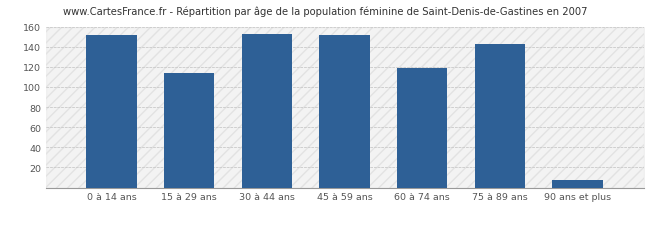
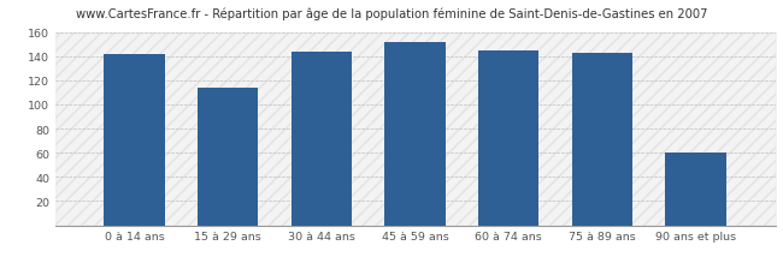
0 à 14 ans: 152 -> 142
30 à 44 ans: 153 -> 144
60 à 74 ans: 119 -> 145
90 ans et plus: 8 -> 60
